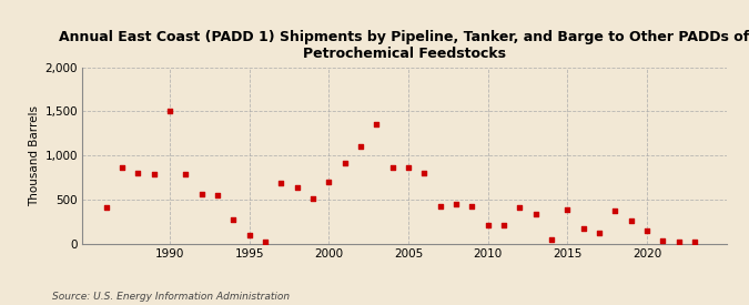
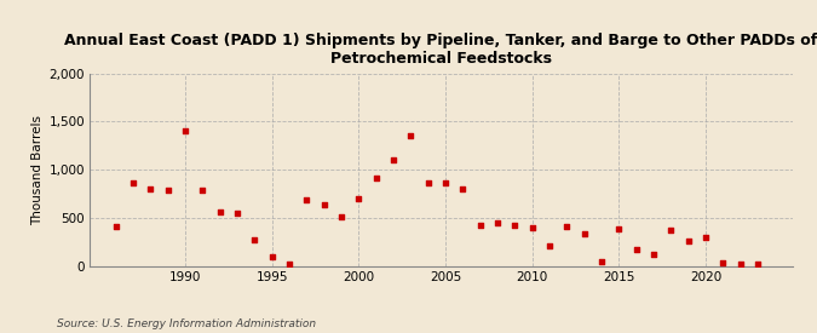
1990: 1,500 -> 1,400
2010: 210 -> 400
2020: 150 -> 300
